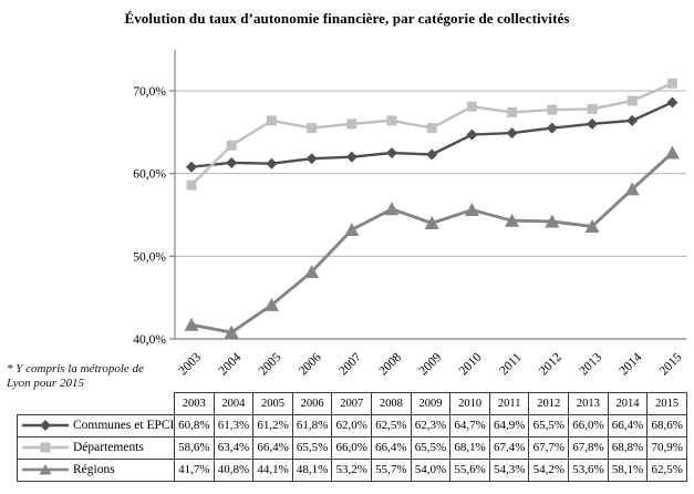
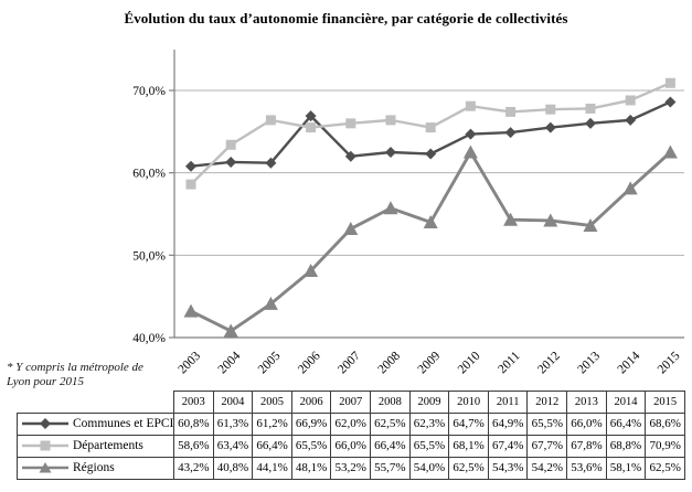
Régions/2003: 41,7% -> 43,2%
Communes et EPCI*/2006: 61,8% -> 66,9%
Régions/2010: 55,6% -> 62,5%
